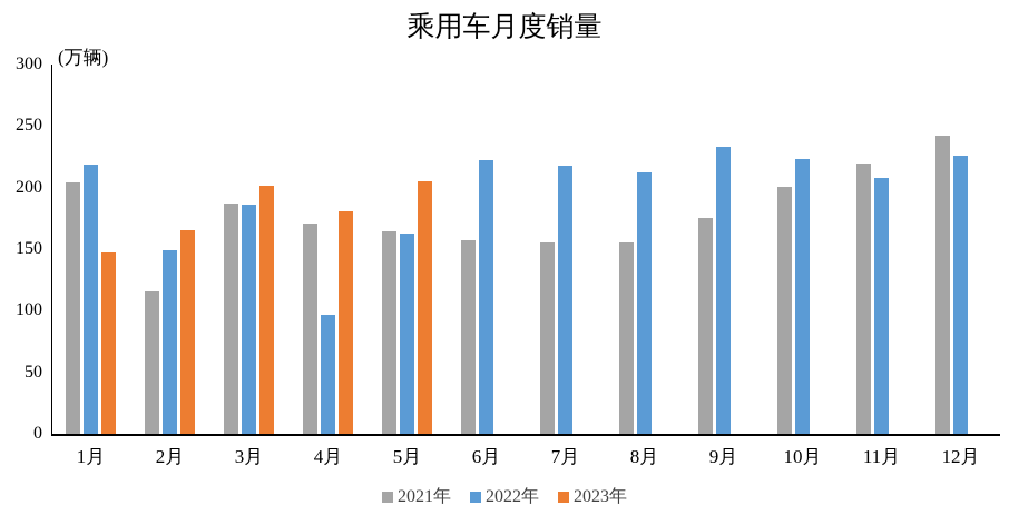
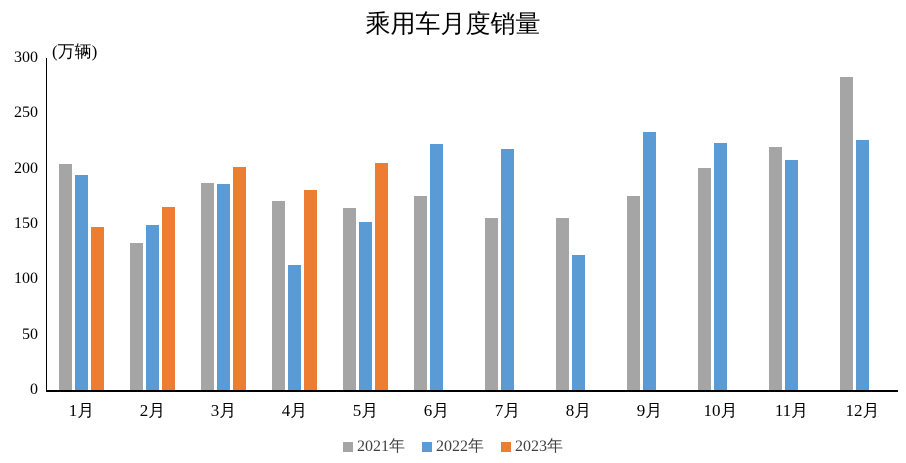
2022年/1月: 219 -> 194
2021年/2月: 116 -> 133
2022年/4月: 96 -> 113
2022年/5月: 162 -> 152
2021年/6月: 157 -> 175
2022年/8月: 212 -> 122
2021年/12月: 242 -> 283
